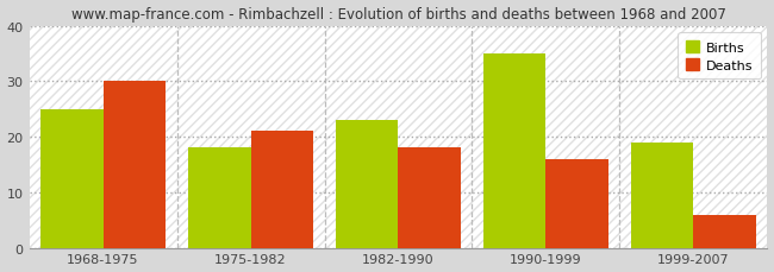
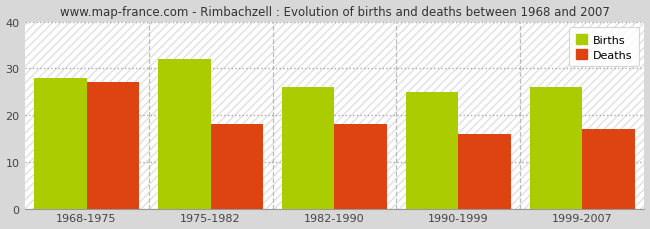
Births/1968-1975: 25 -> 28
Deaths/1968-1975: 30 -> 27
Births/1975-1982: 18 -> 32
Deaths/1975-1982: 21 -> 18
Births/1982-1990: 23 -> 26
Births/1990-1999: 35 -> 25
Births/1999-2007: 19 -> 26
Deaths/1999-2007: 6 -> 17
